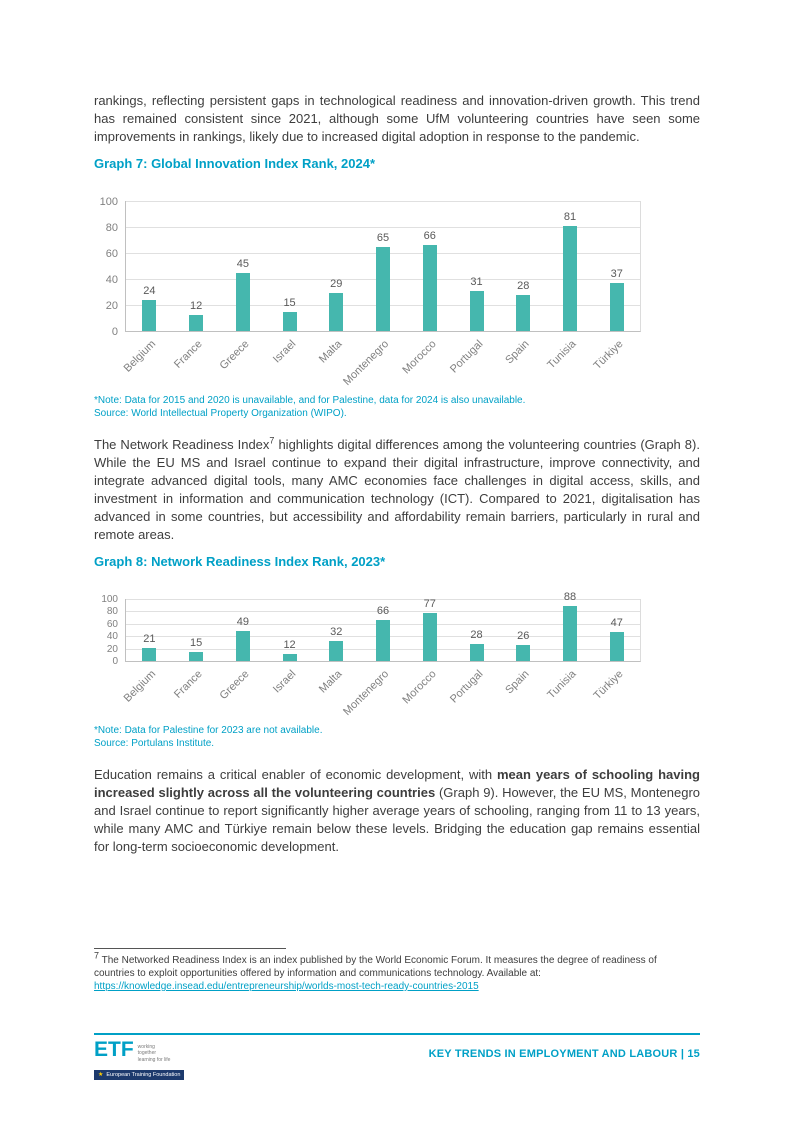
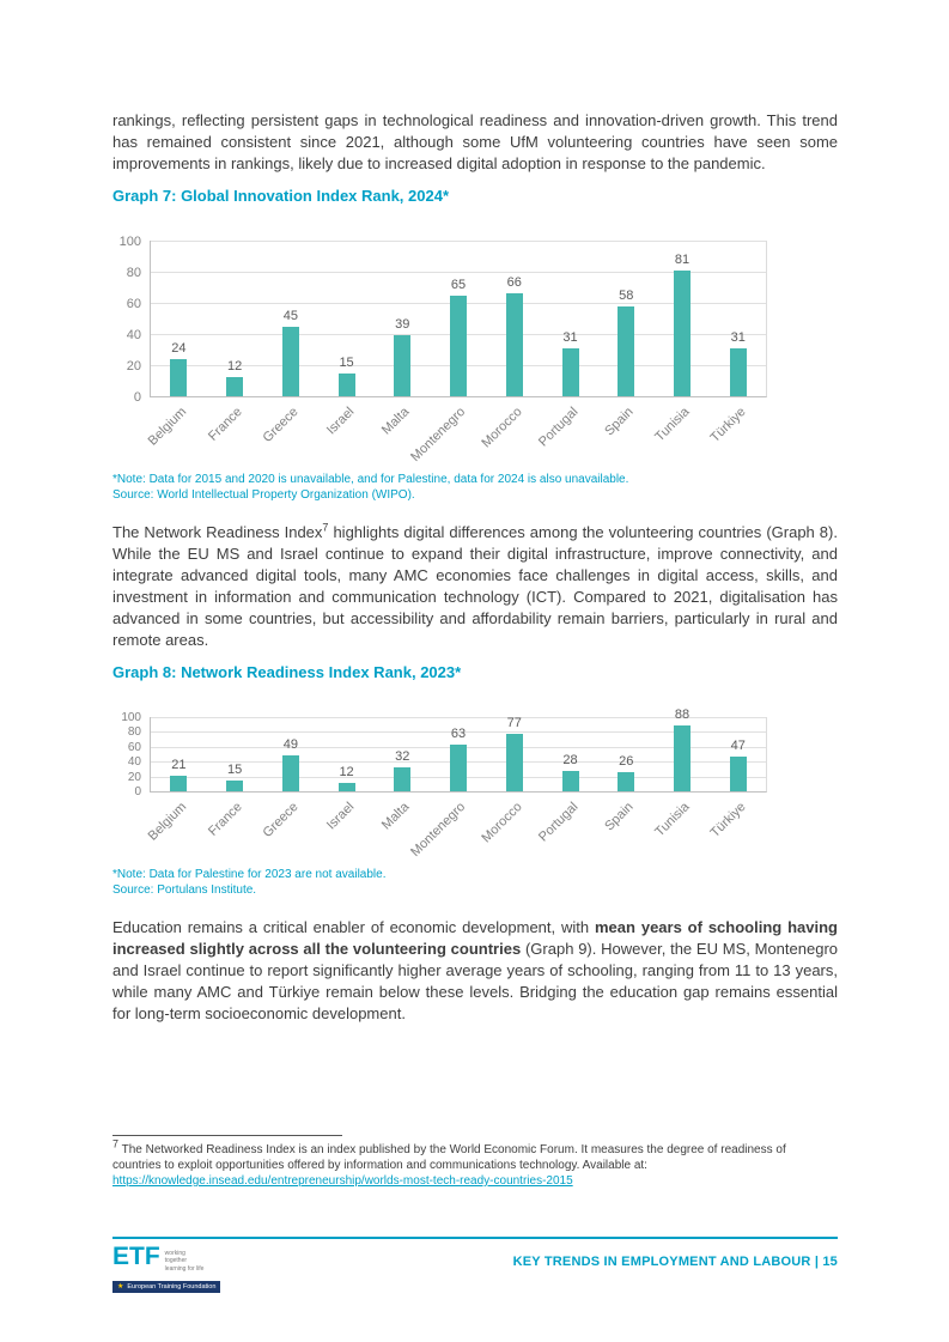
Graph 7: Global Innovation Index Rank, 2024*/Malta: 29 -> 39
Graph 7: Global Innovation Index Rank, 2024*/Spain: 28 -> 58
Graph 7: Global Innovation Index Rank, 2024*/Türkiye: 37 -> 31
Graph 8: Network Readiness Index Rank, 2023*/Montenegro: 66 -> 63
